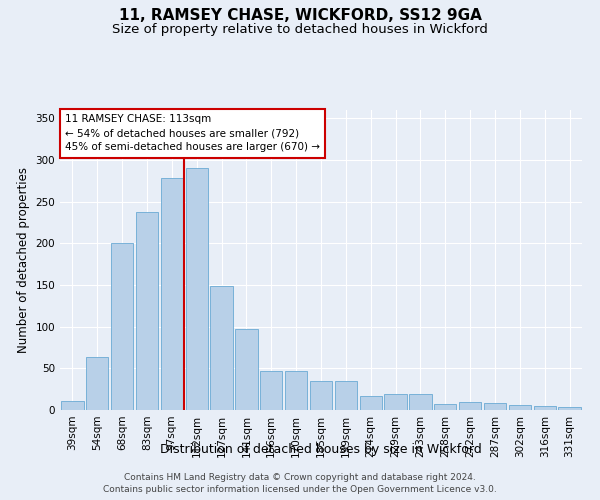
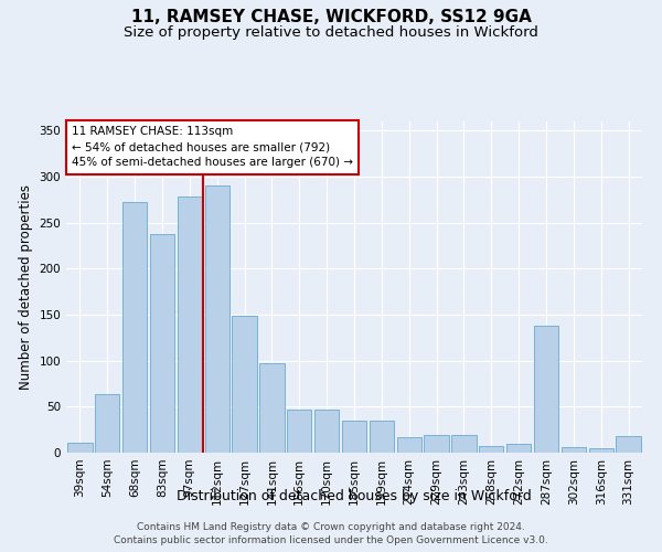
68sqm: 200 -> 272
287sqm: 8 -> 138
331sqm: 4 -> 18
